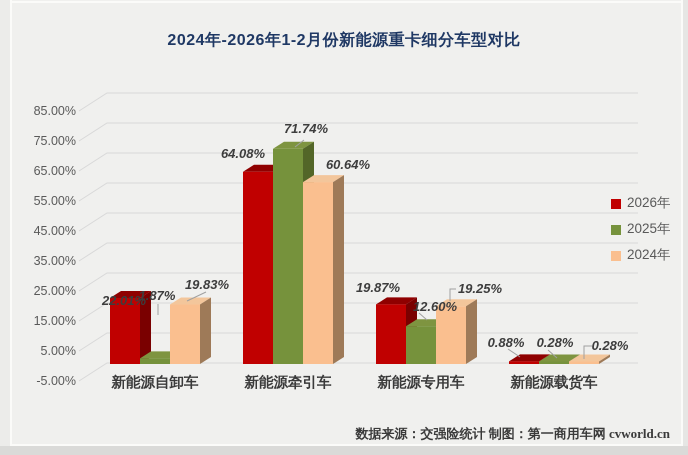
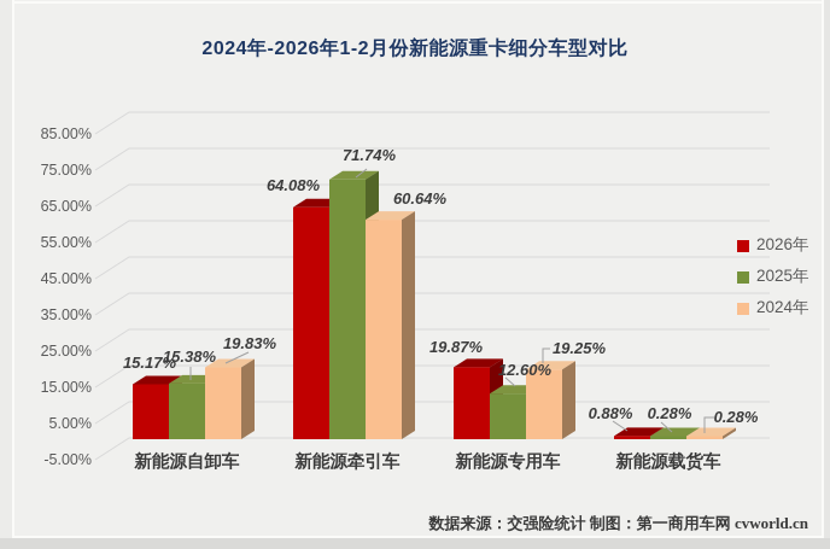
2026年/新能源自卸车: 22.01% -> 15.17%
2025年/新能源自卸车: 1.87% -> 15.38%
